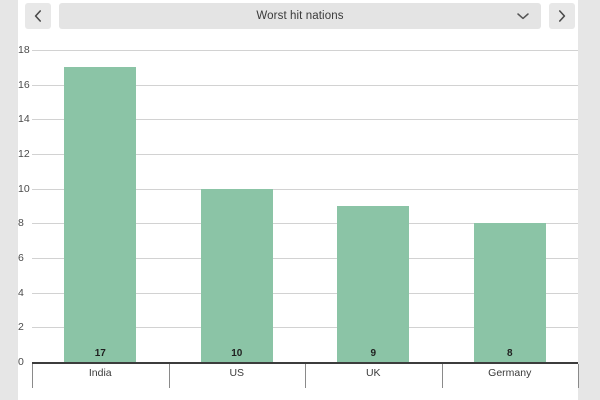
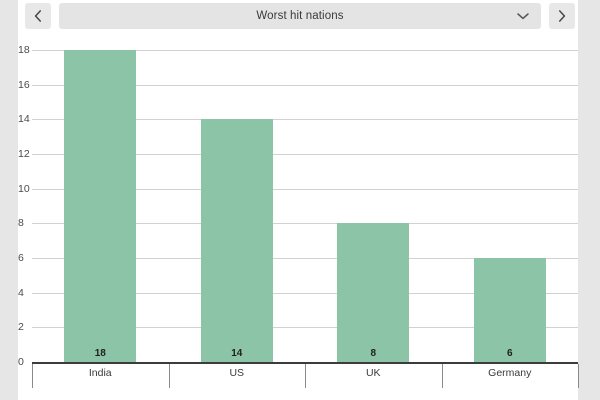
India: 17 -> 18
US: 10 -> 14
UK: 9 -> 8
Germany: 8 -> 6
